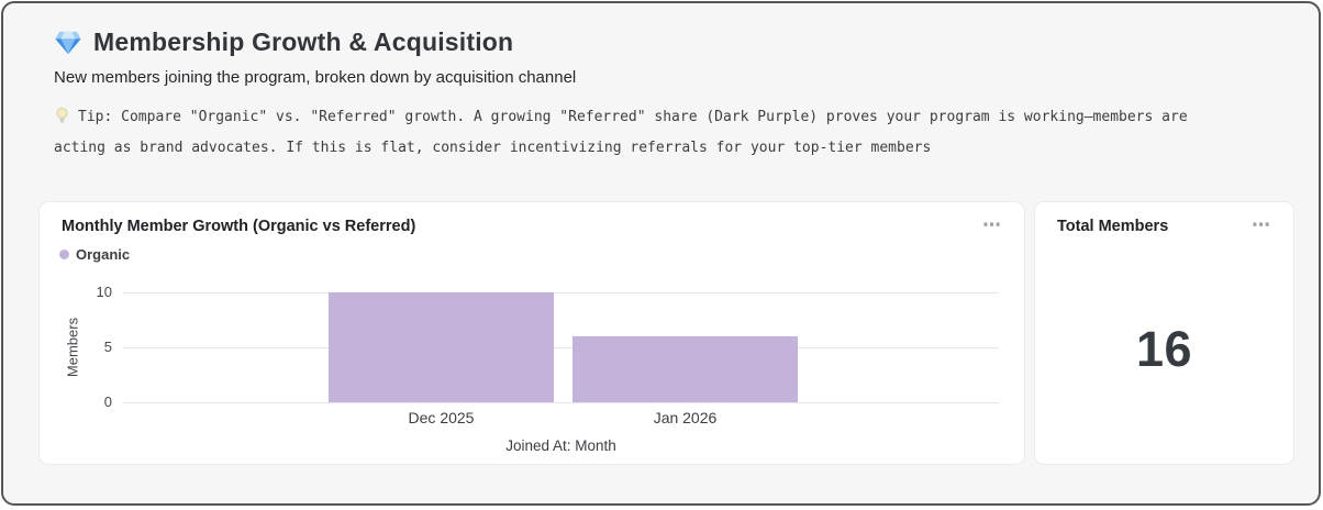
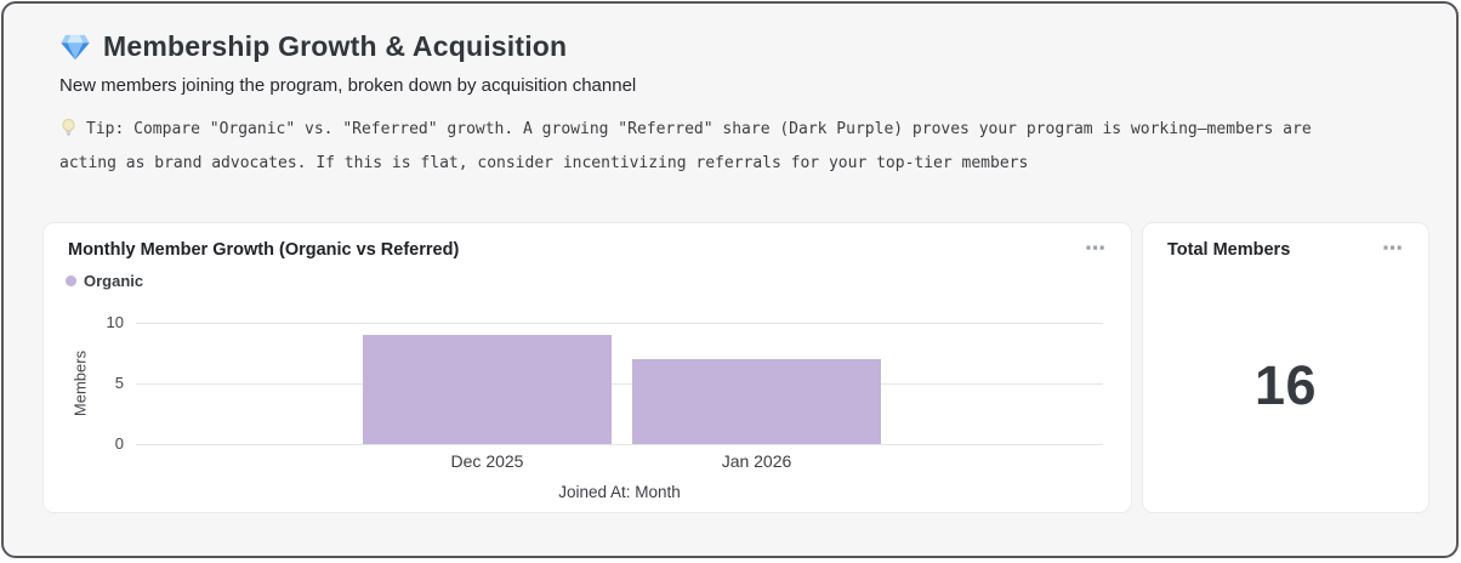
Dec 2025: 10 -> 9
Jan 2026: 6 -> 7
